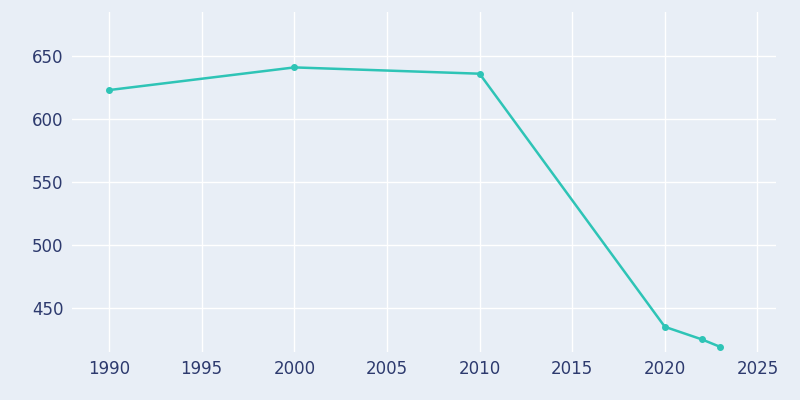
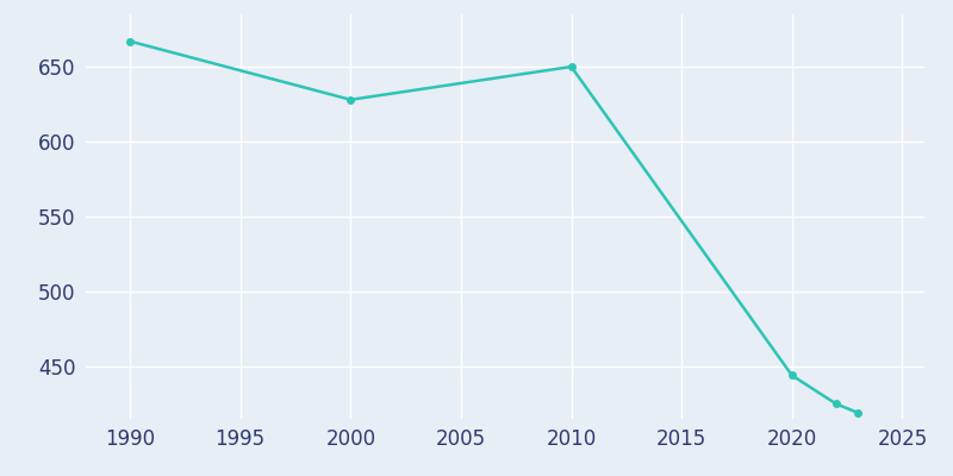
1990: 623 -> 667
2000: 641 -> 628
2010: 636 -> 650
2020: 435 -> 444
